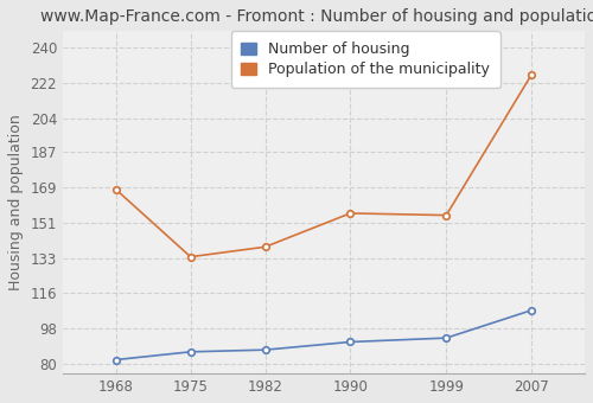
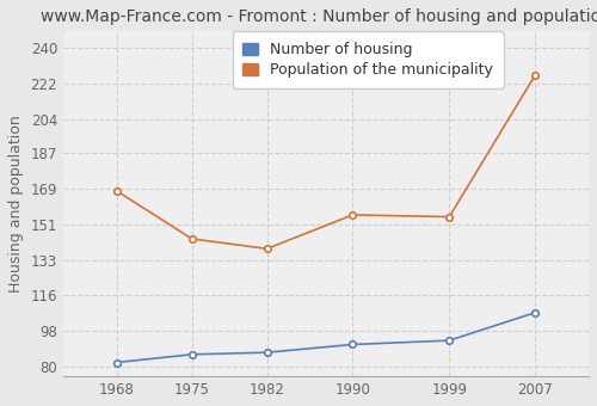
Population of the municipality/1975: 134 -> 144
